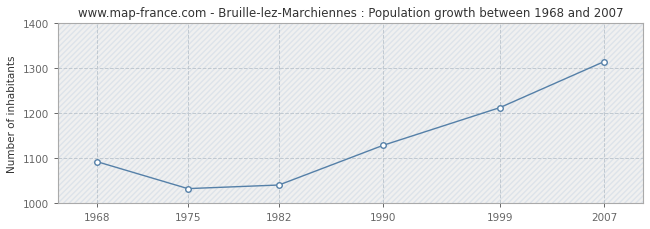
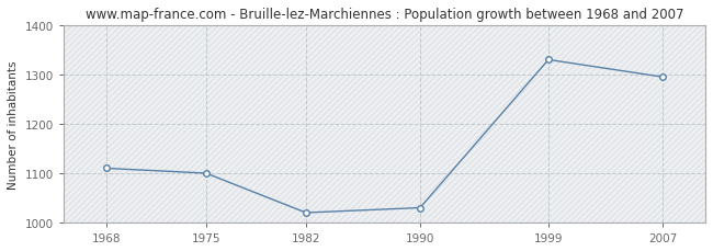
1968: 1092 -> 1110
1975: 1032 -> 1100
1982: 1040 -> 1020
1990: 1128 -> 1030
1999: 1212 -> 1330
2007: 1314 -> 1295
